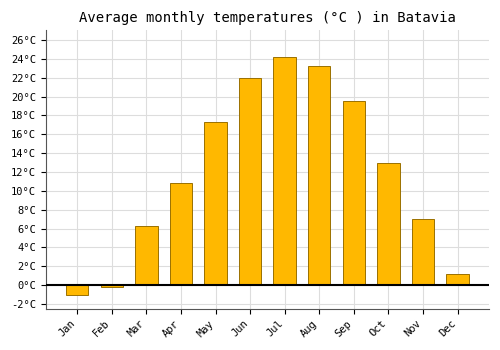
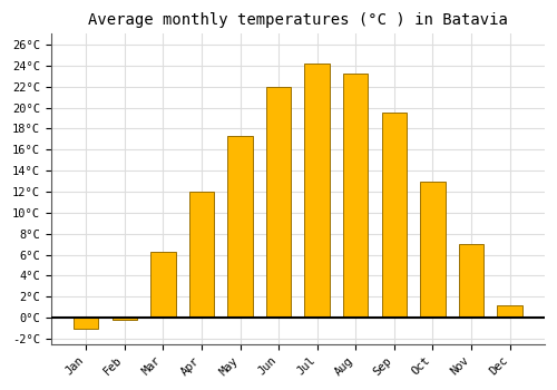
Apr: 10.8°C -> 12.0°C
